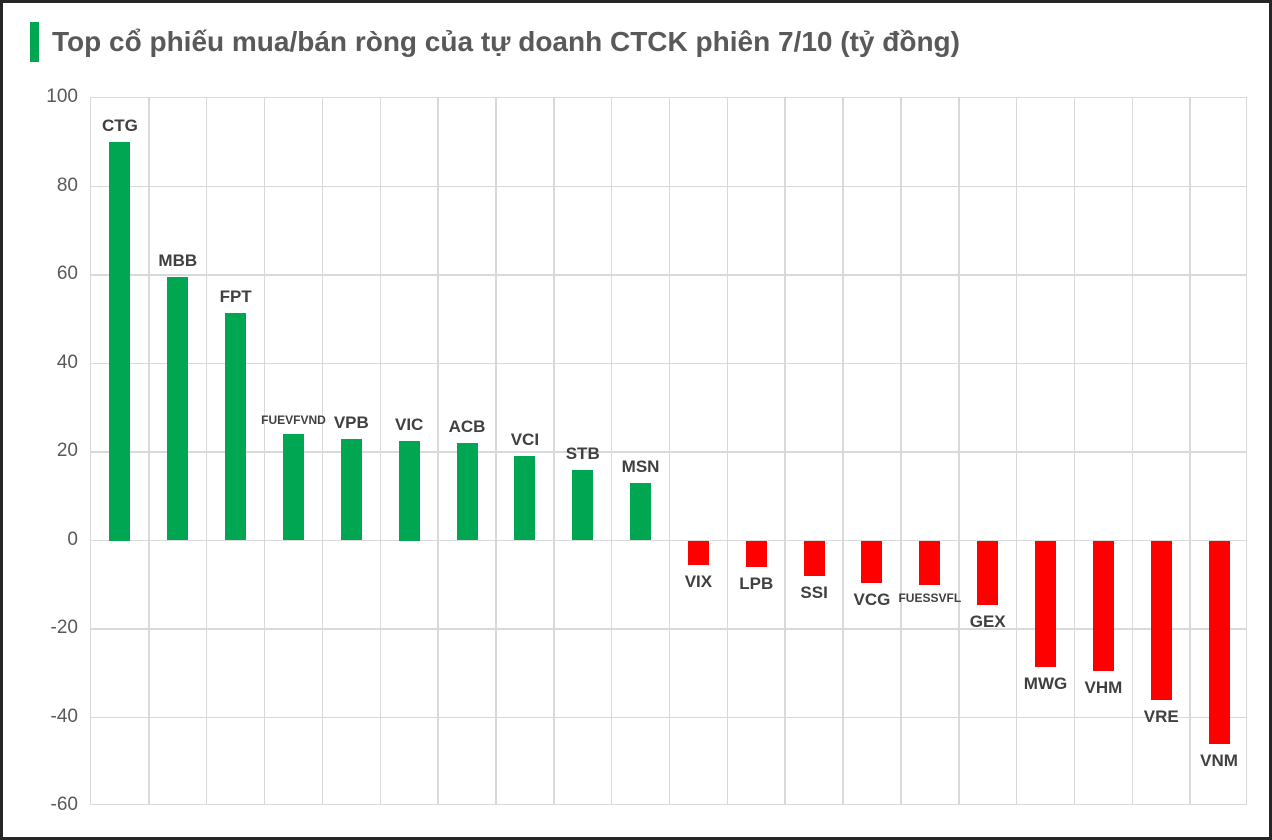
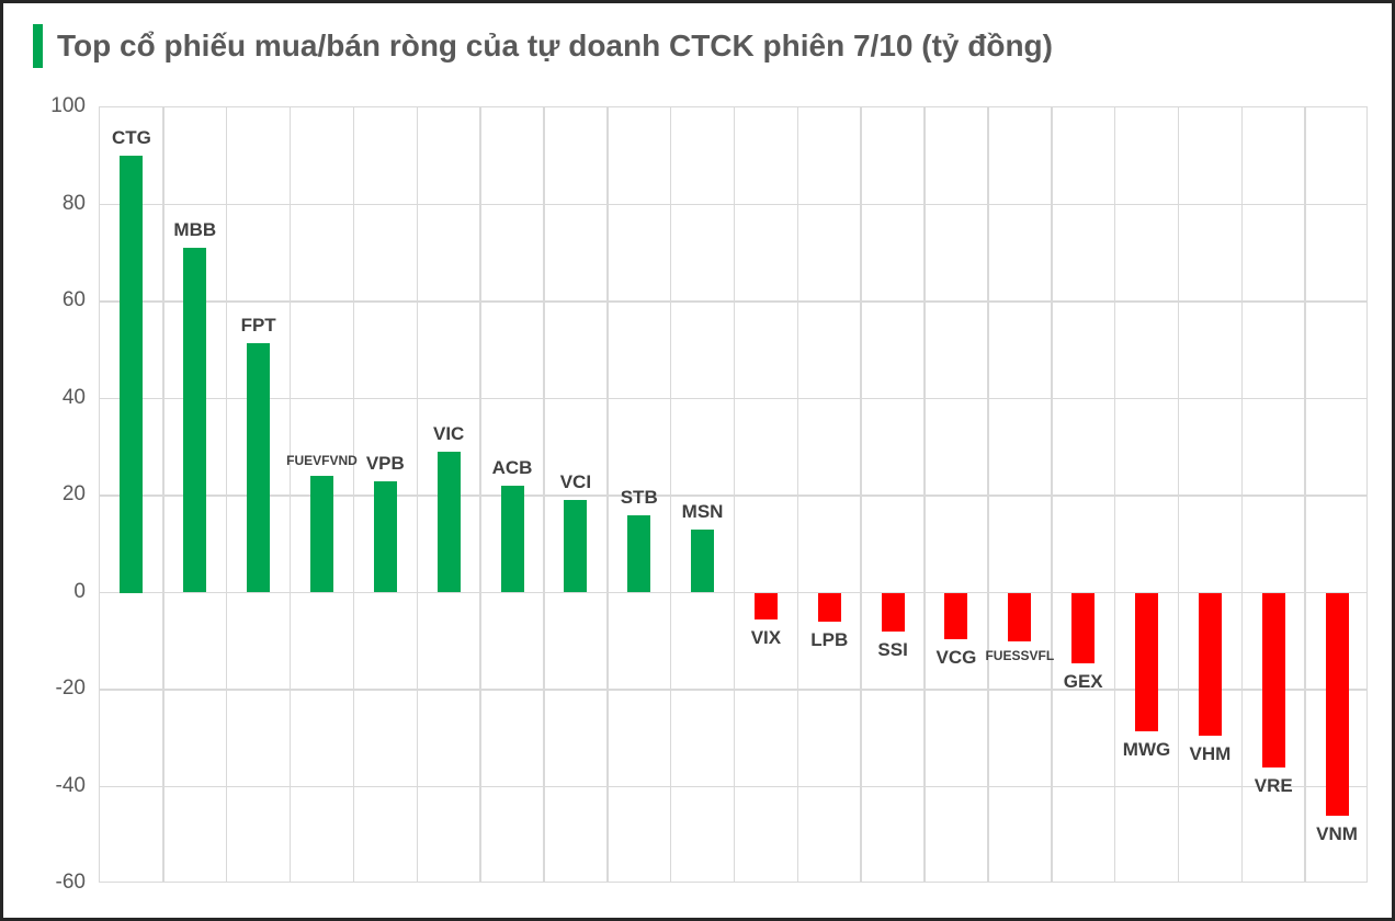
MBB: 60 -> 71
VIC: 22 -> 29
